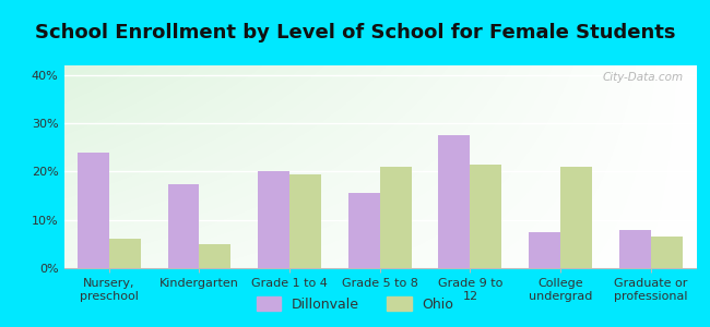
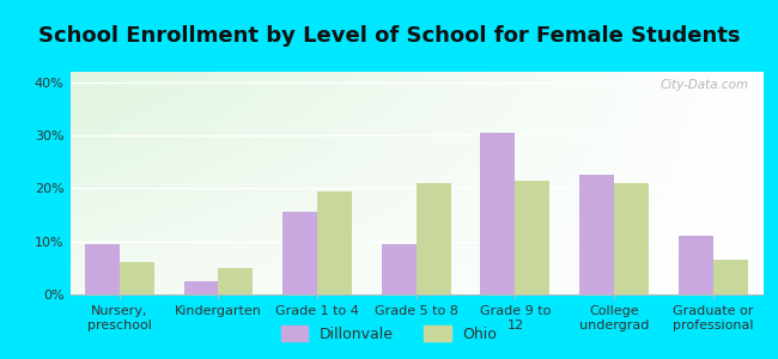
Dillonvale/Nursery, preschool: 24.0% -> 9.5%
Dillonvale/Kindergarten: 17.5% -> 2.5%
Dillonvale/Grade 1 to 4: 20.0% -> 15.5%
Dillonvale/Grade 5 to 8: 15.5% -> 9.5%
Dillonvale/Grade 9 to 12: 27.5% -> 30.5%
Dillonvale/College undergrad: 7.5% -> 22.5%
Dillonvale/Graduate or professional: 8.0% -> 11.0%
